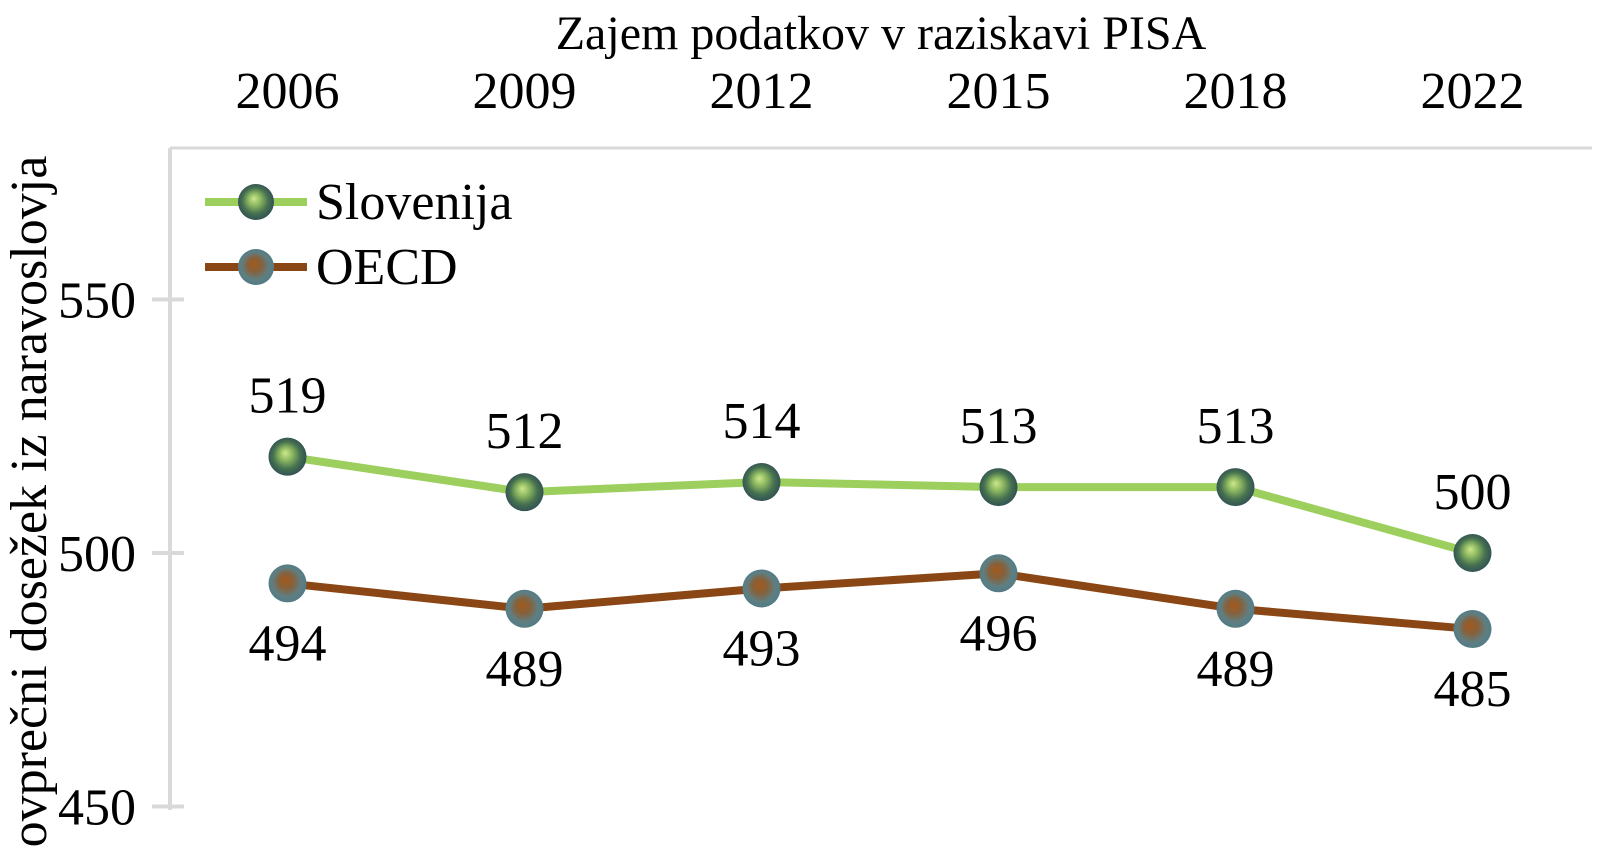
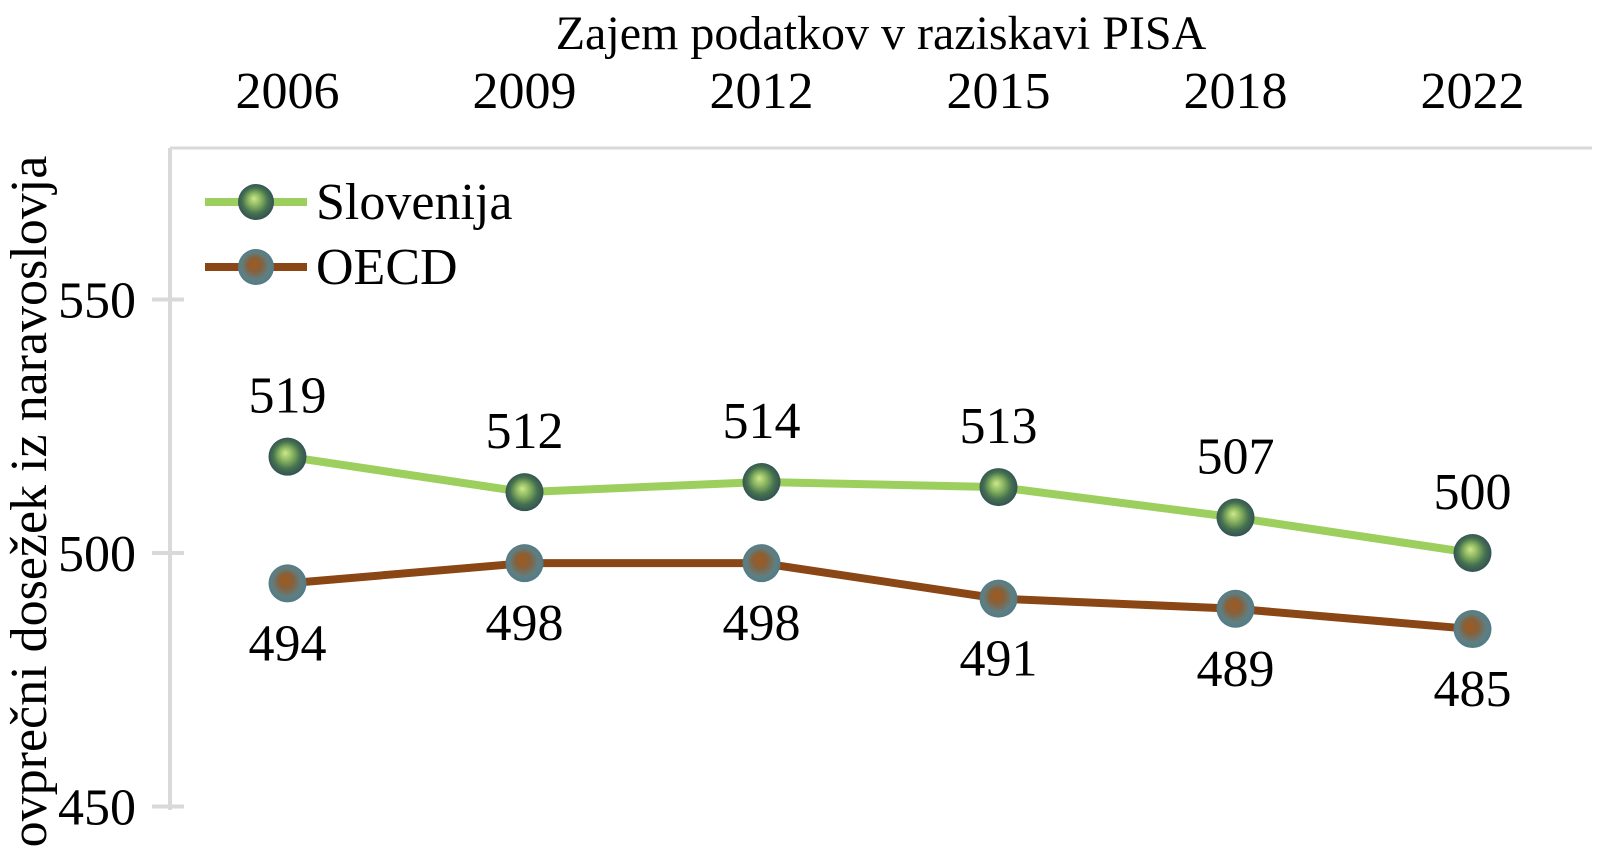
OECD/2009: 489 -> 498
OECD/2012: 493 -> 498
OECD/2015: 496 -> 491
Slovenija/2018: 513 -> 507
